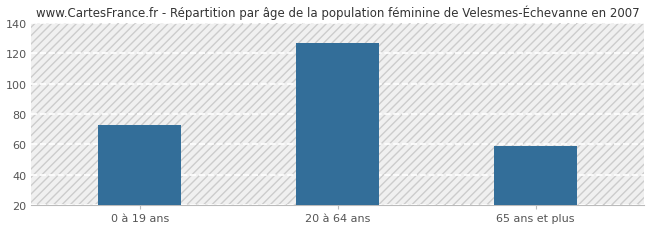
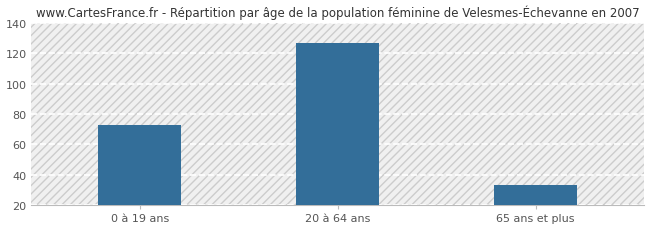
65 ans et plus: 59 -> 33
